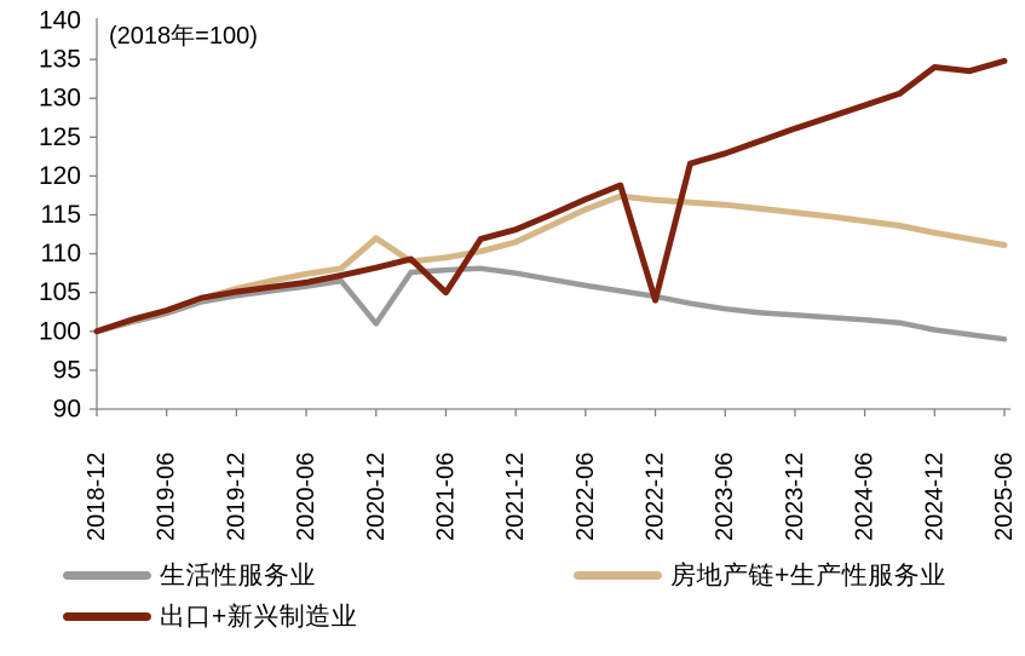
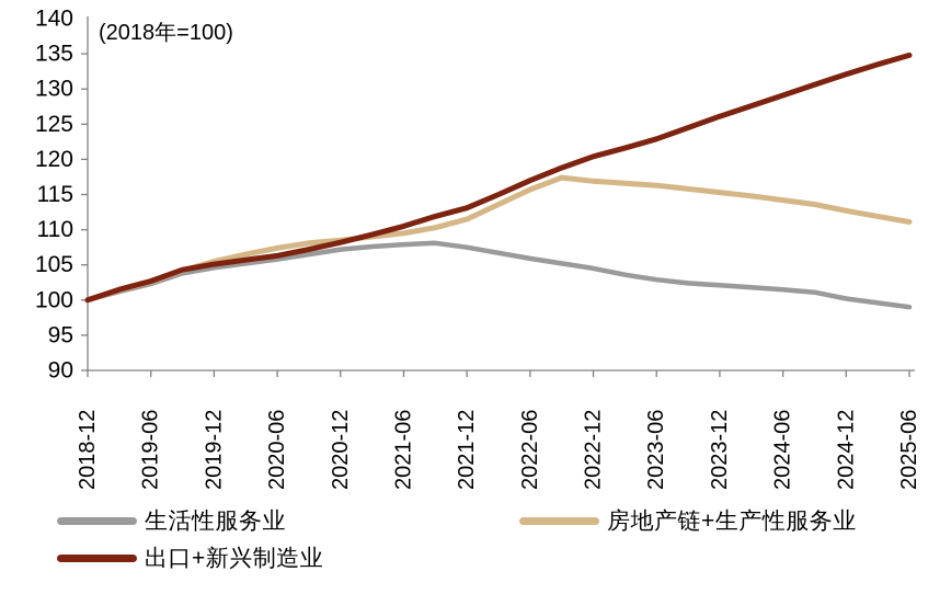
生活性服务业/2020-12: 101 -> 107
房地产链+生产性服务业/2020-12: 112 -> 108
出口+新兴制造业/2021-06: 105 -> 110
出口+新兴制造业/2022-12: 104 -> 120
出口+新兴制造业/2024-12: 134 -> 132
